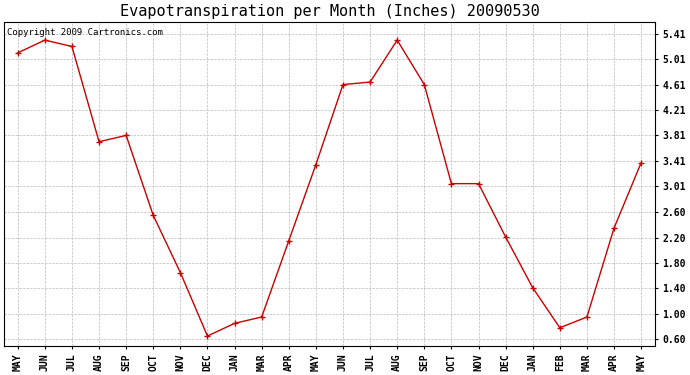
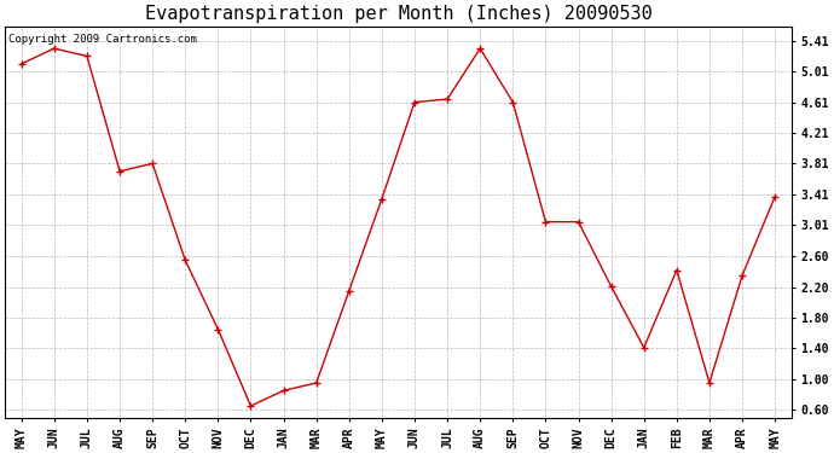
FEB: 0.78 -> 2.42
